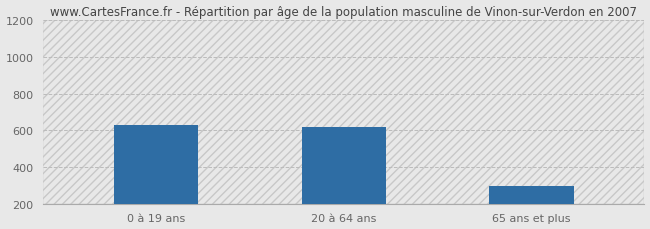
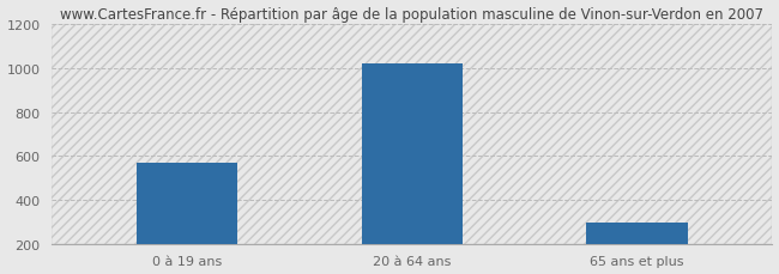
0 à 19 ans: 630 -> 570
20 à 64 ans: 620 -> 1020
